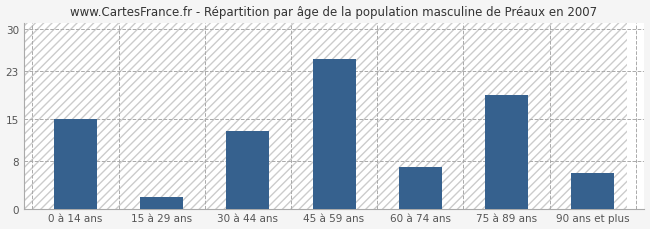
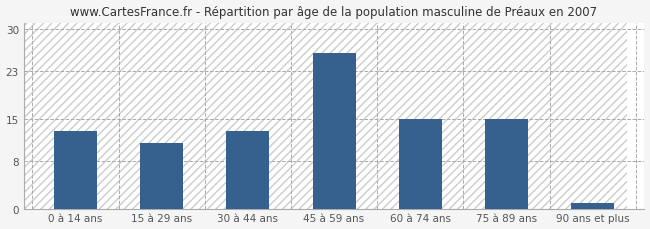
0 à 14 ans: 15 -> 13
15 à 29 ans: 2 -> 11
45 à 59 ans: 25 -> 26
60 à 74 ans: 7 -> 15
75 à 89 ans: 19 -> 15
90 ans et plus: 6 -> 1
